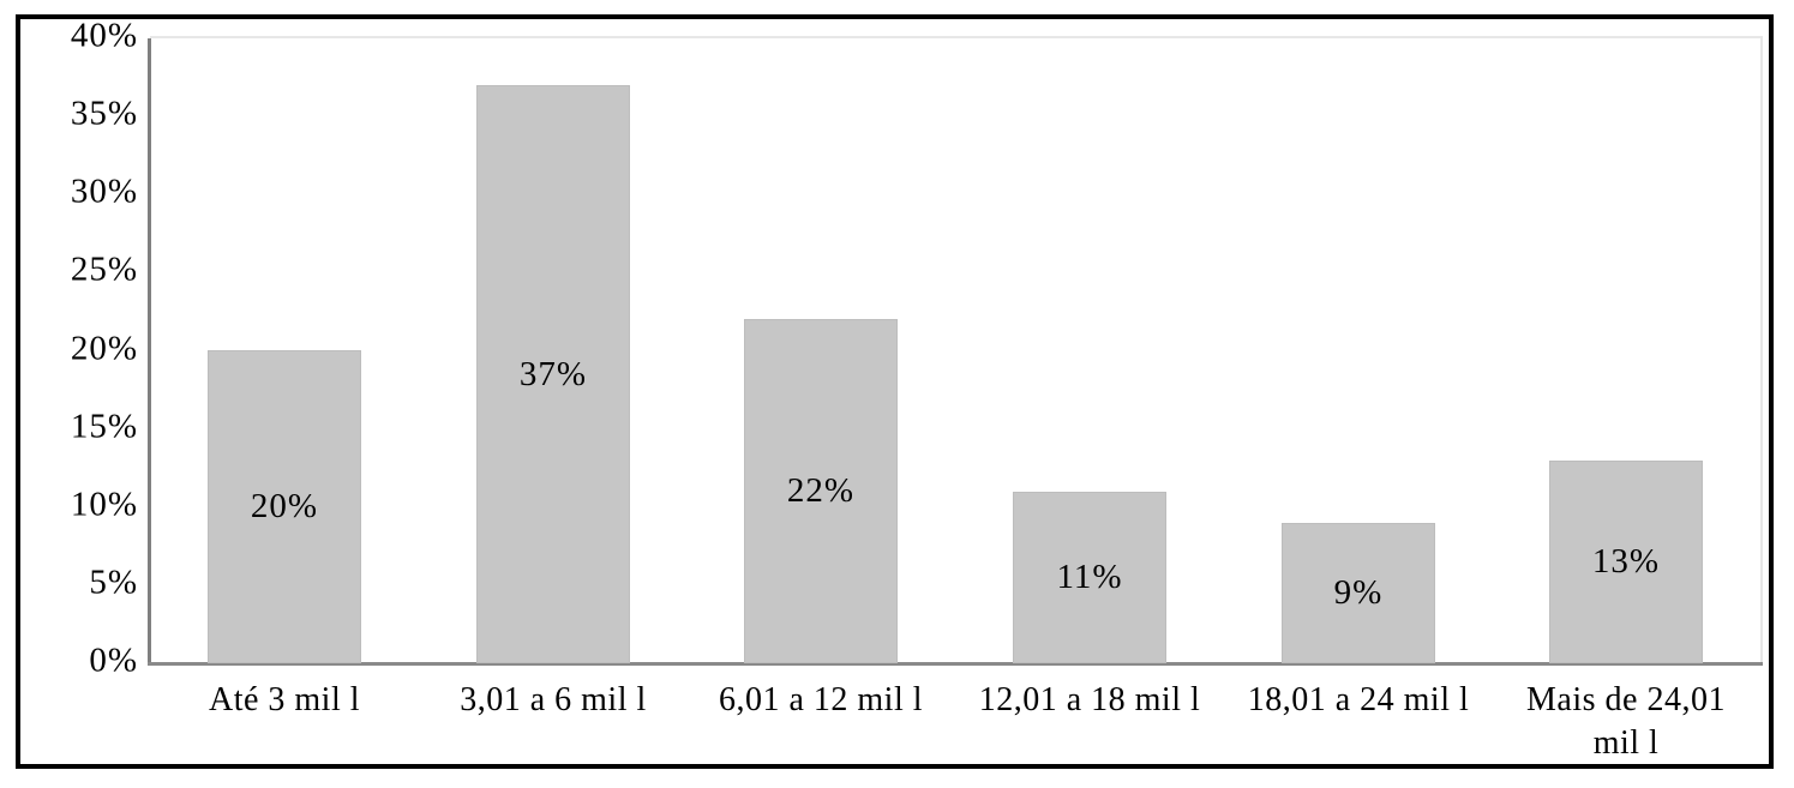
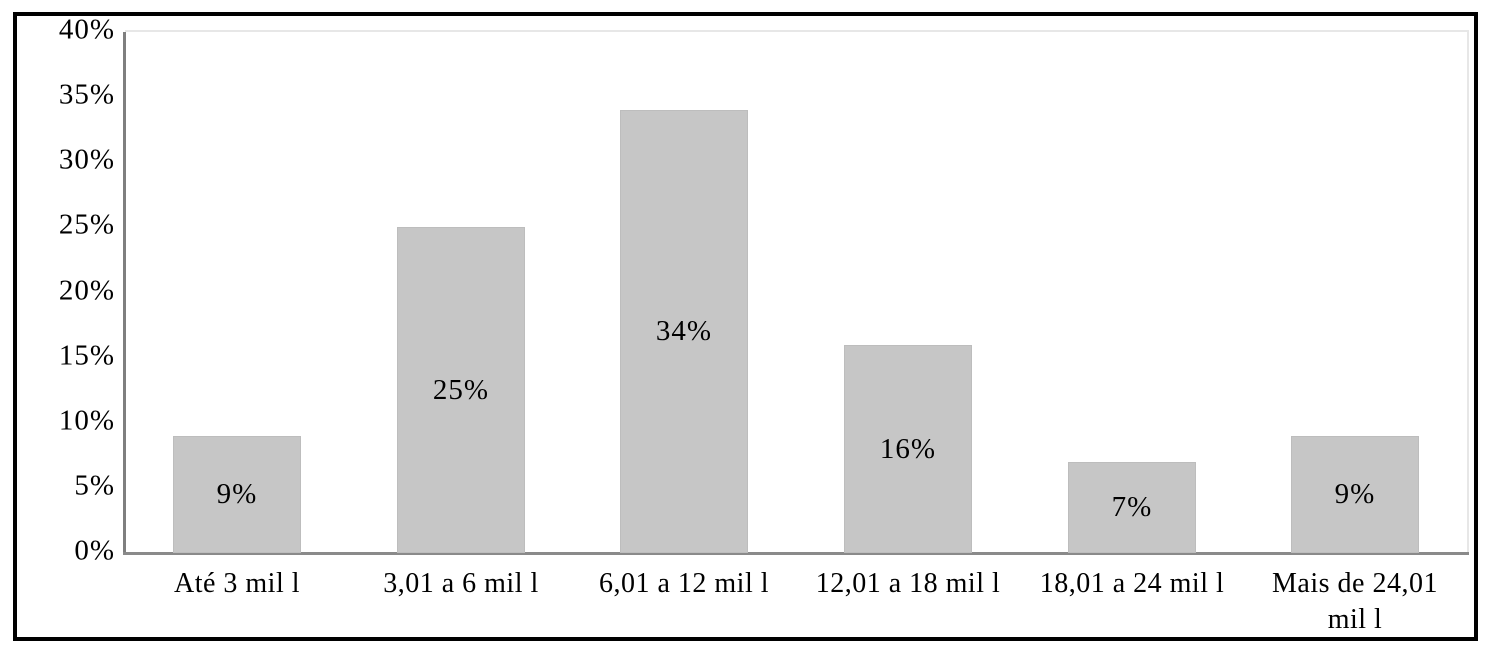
Até 3 mil l: 20% -> 9%
3,01 a 6 mil l: 37% -> 25%
6,01 a 12 mil l: 22% -> 34%
12,01 a 18 mil l: 11% -> 16%
18,01 a 24 mil l: 9% -> 7%
Mais de 24,01 mil l: 13% -> 9%
